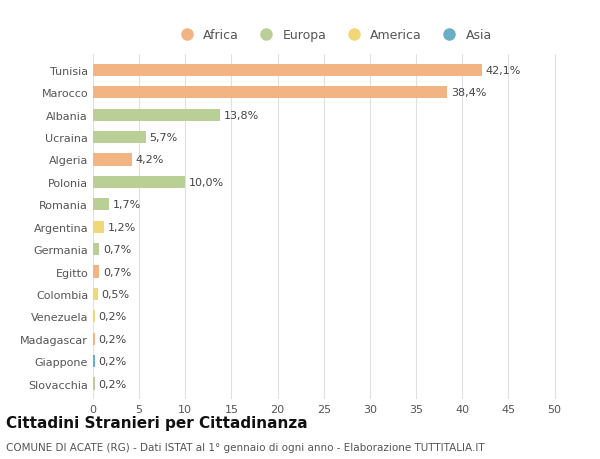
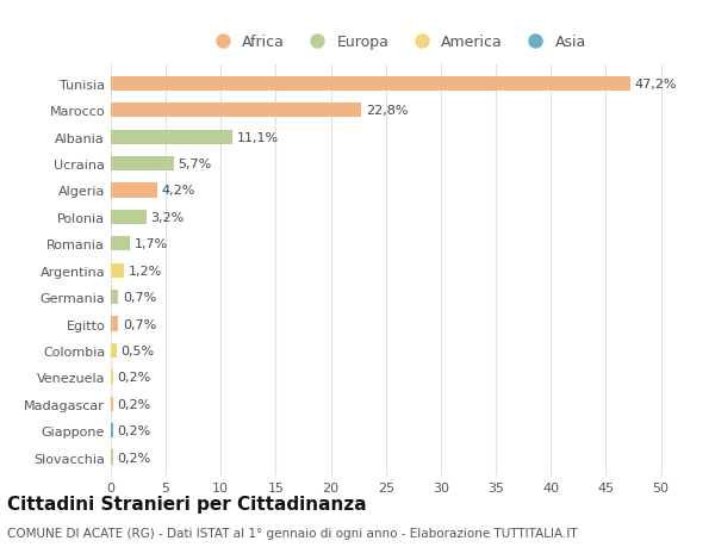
Tunisia: 42,1% -> 47,2%
Marocco: 38,4% -> 22,8%
Albania: 13,8% -> 11,1%
Polonia: 10,0% -> 3,2%
